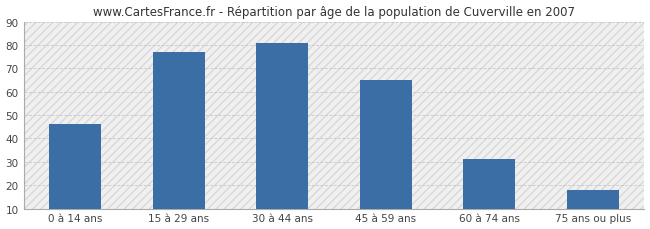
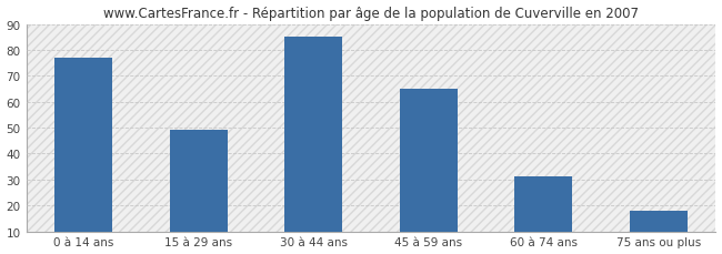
0 à 14 ans: 46 -> 77
15 à 29 ans: 77 -> 49
30 à 44 ans: 81 -> 85
